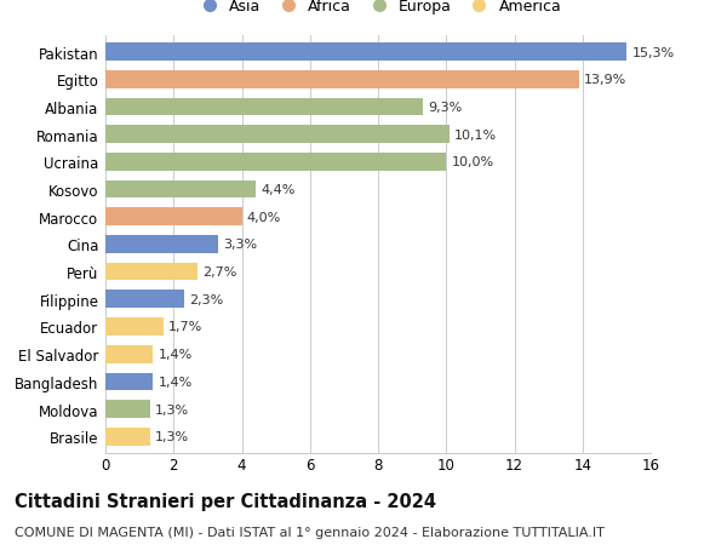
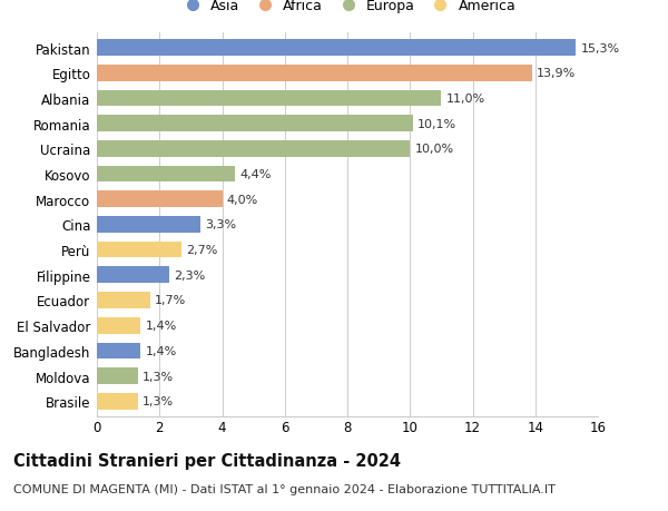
Albania: 9,3% -> 11,0%
